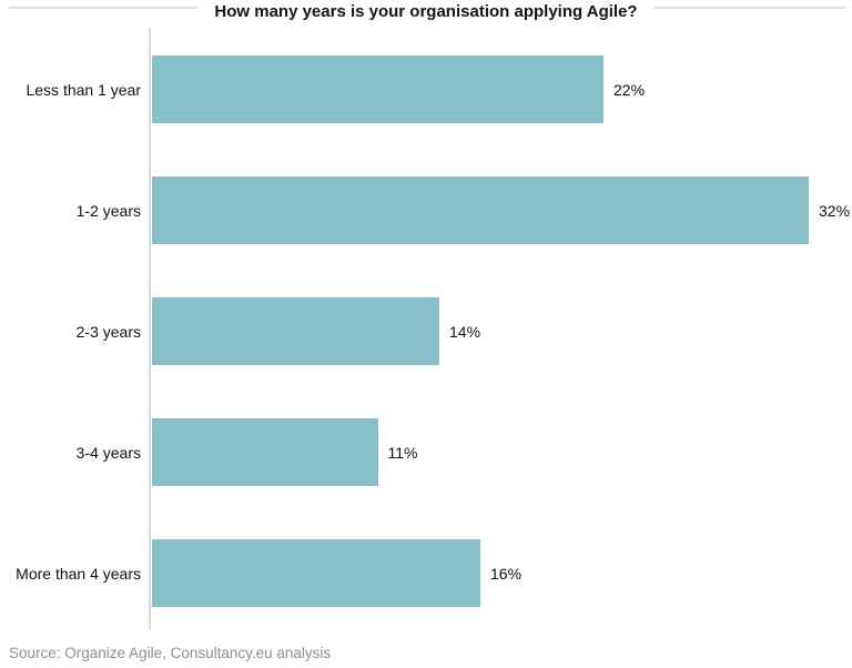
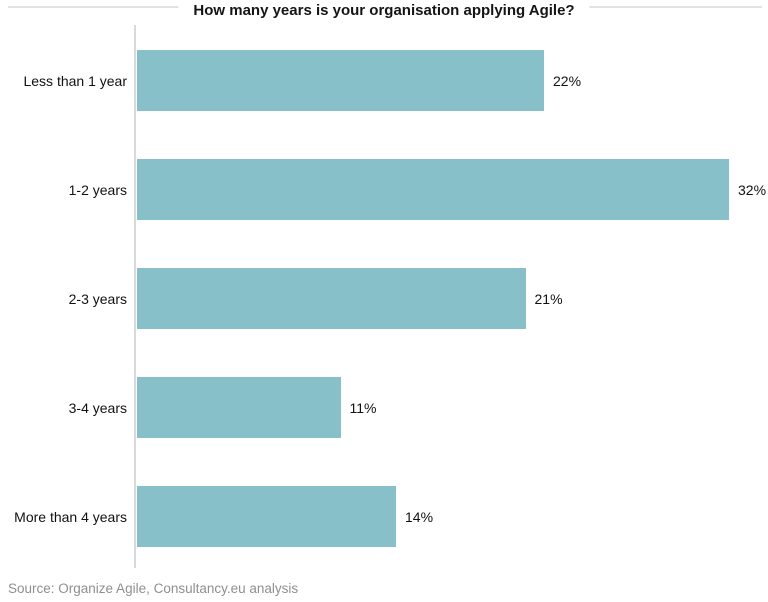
2-3 years: 14% -> 21%
More than 4 years: 16% -> 14%
